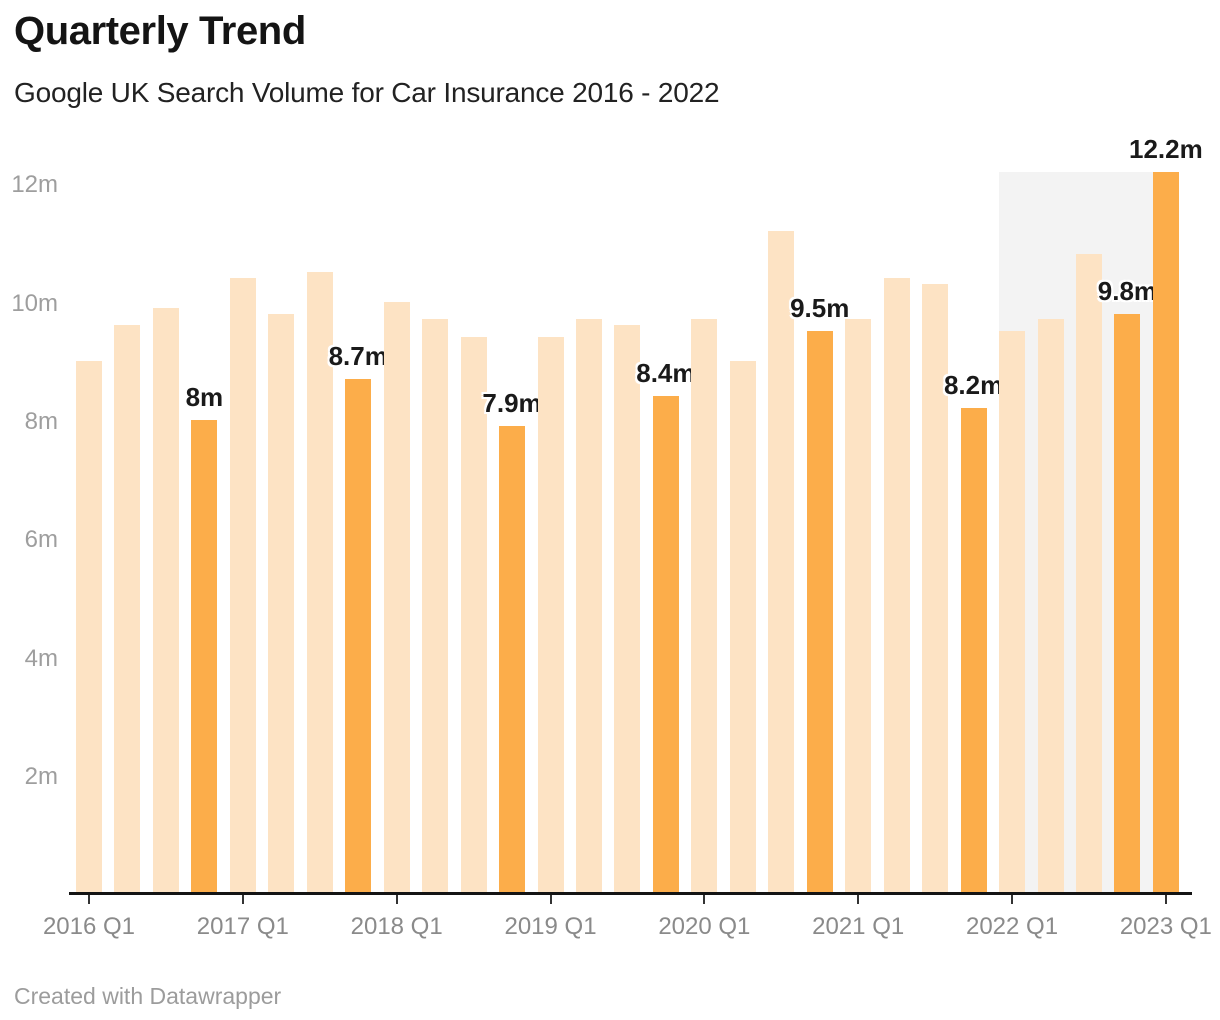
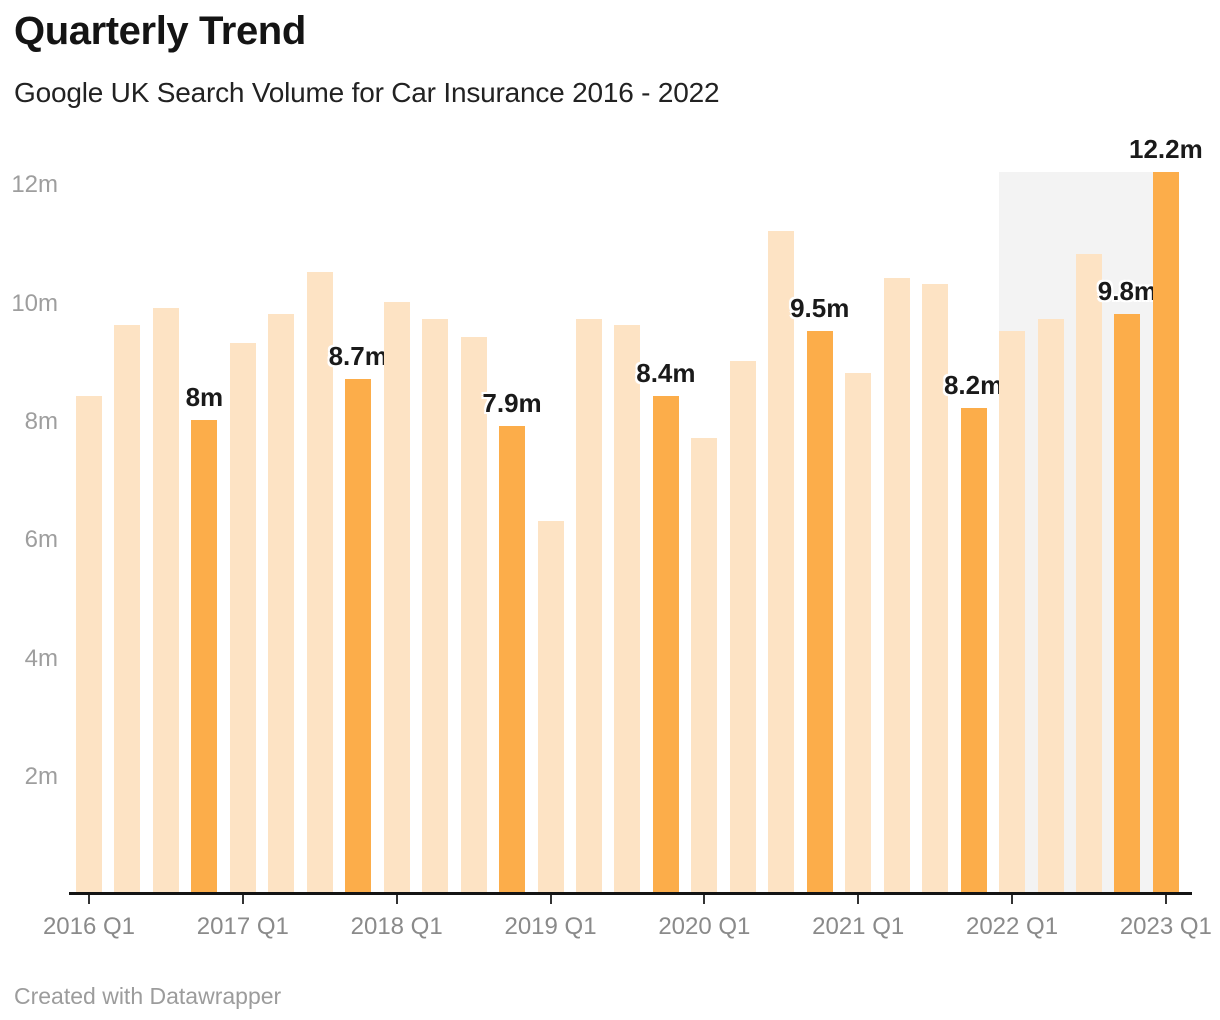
2016 Q1: 9.0m -> 8.4m
2017 Q1: 10.4m -> 9.3m
2019 Q1: 9.4m -> 6.3m
2020 Q1: 9.7m -> 7.7m
2021 Q1: 9.7m -> 8.8m
